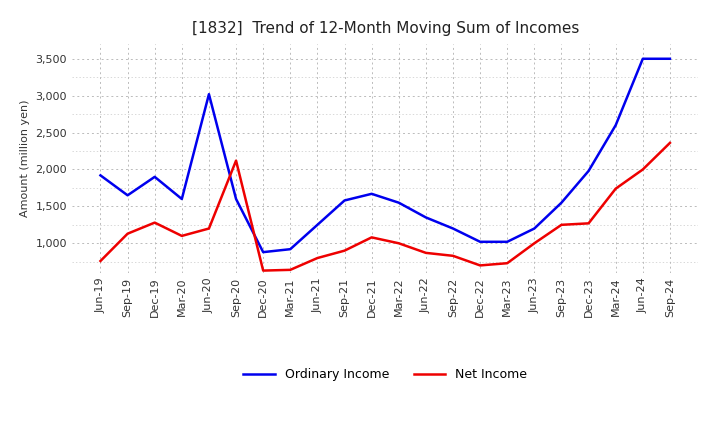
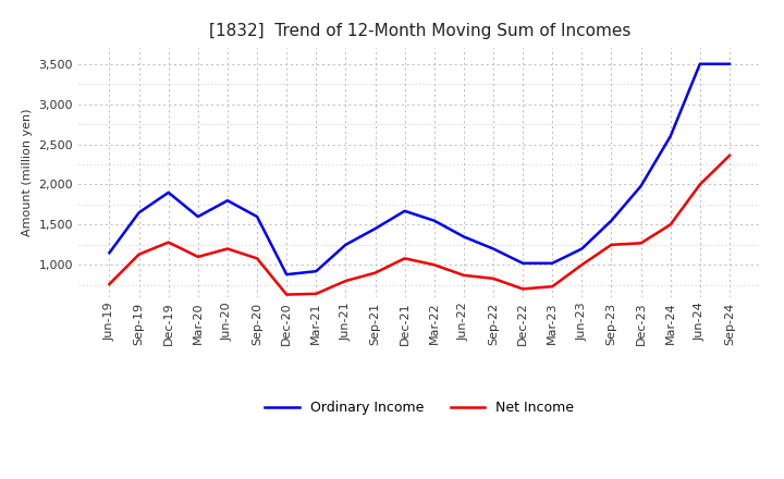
Ordinary Income/Jun-19: 1,920 -> 1,150
Ordinary Income/Jun-20: 3,020 -> 1,800
Net Income/Sep-20: 2,120 -> 1,080
Ordinary Income/Sep-21: 1,580 -> 1,450
Net Income/Mar-24: 1,740 -> 1,500
